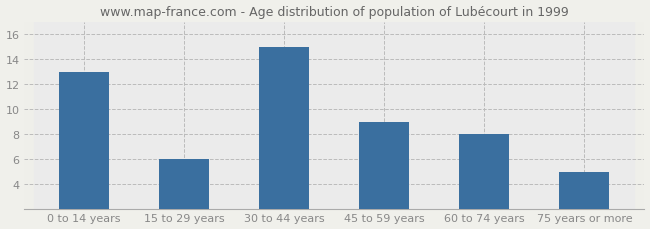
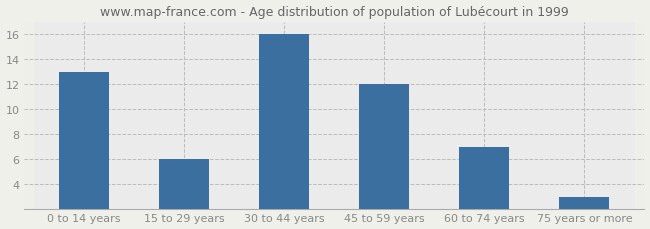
30 to 44 years: 15 -> 16
45 to 59 years: 9 -> 12
60 to 74 years: 8 -> 7
75 years or more: 5 -> 3
